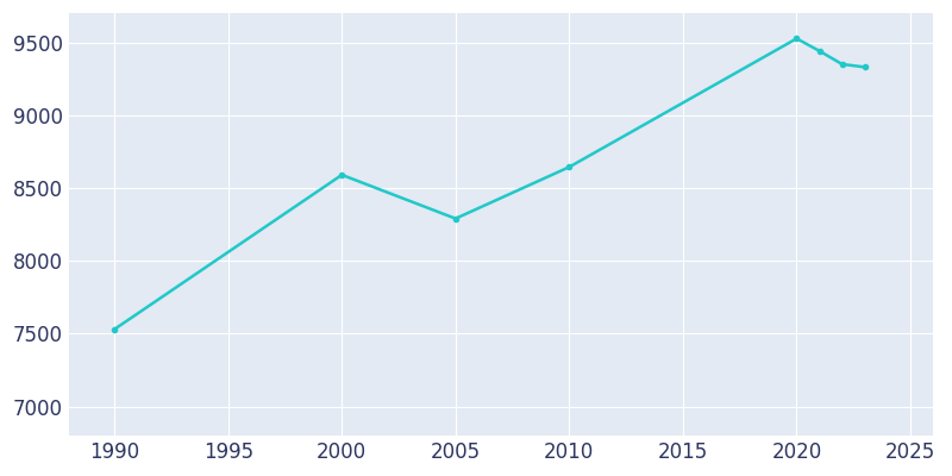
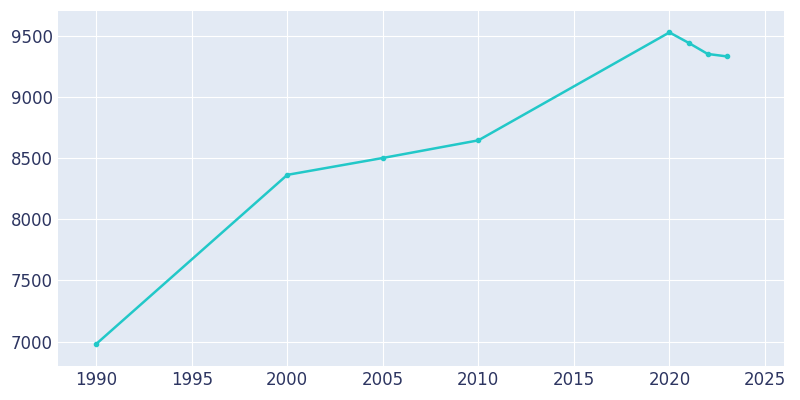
1990: 7530 -> 6980
2000: 8590 -> 8360
2005: 8290 -> 8500
